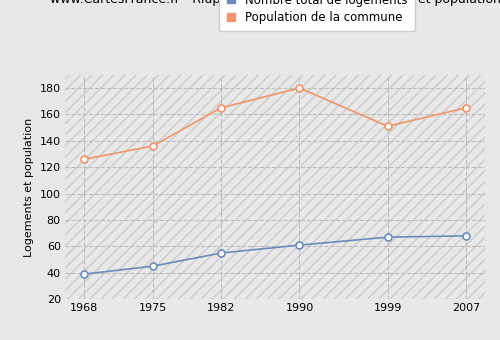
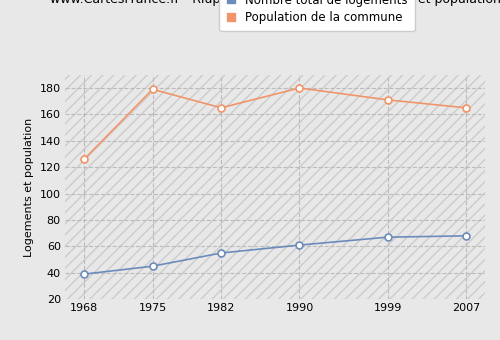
Population de la commune/1975: 136 -> 179
Population de la commune/1999: 151 -> 171
